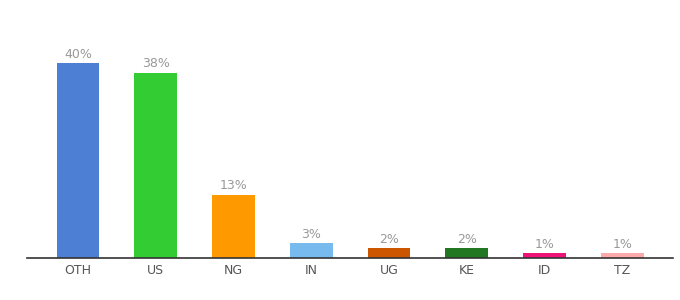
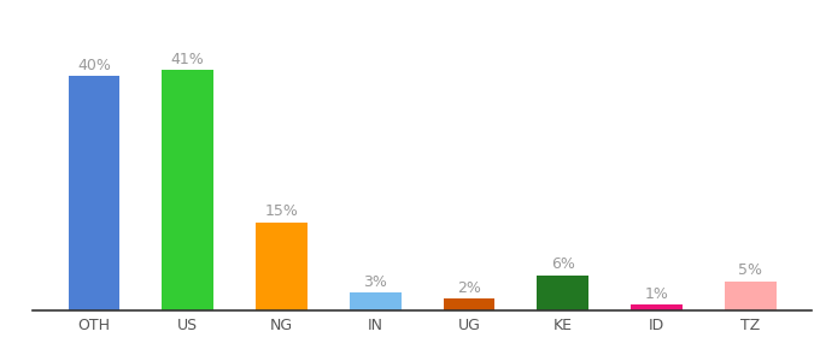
US: 38% -> 41%
NG: 13% -> 15%
KE: 2% -> 6%
TZ: 1% -> 5%
